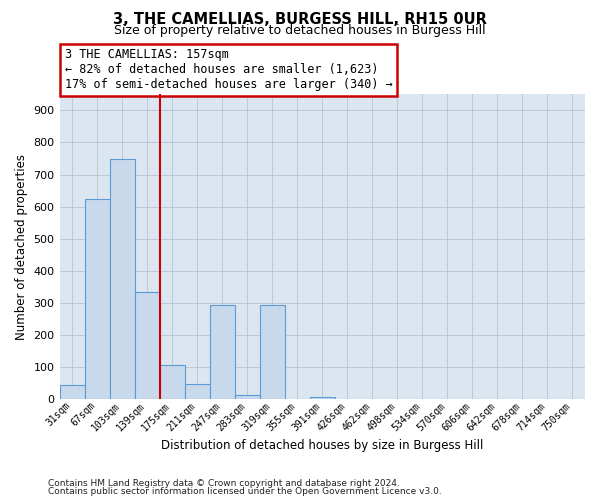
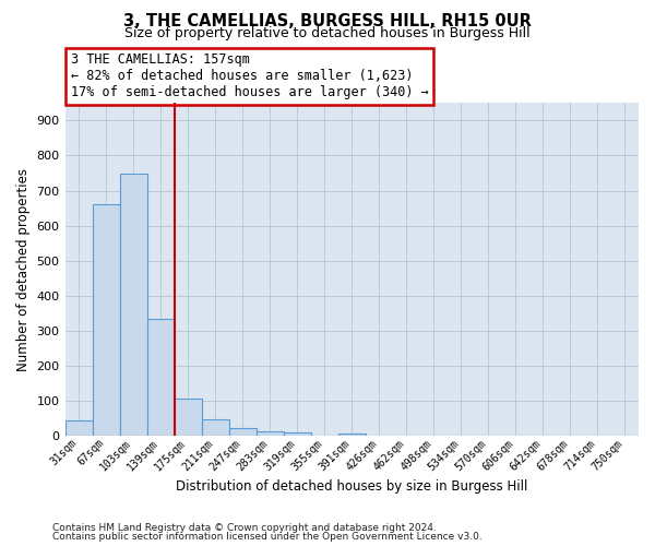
67sqm: 625 -> 660
247sqm: 295 -> 22
319sqm: 295 -> 10
